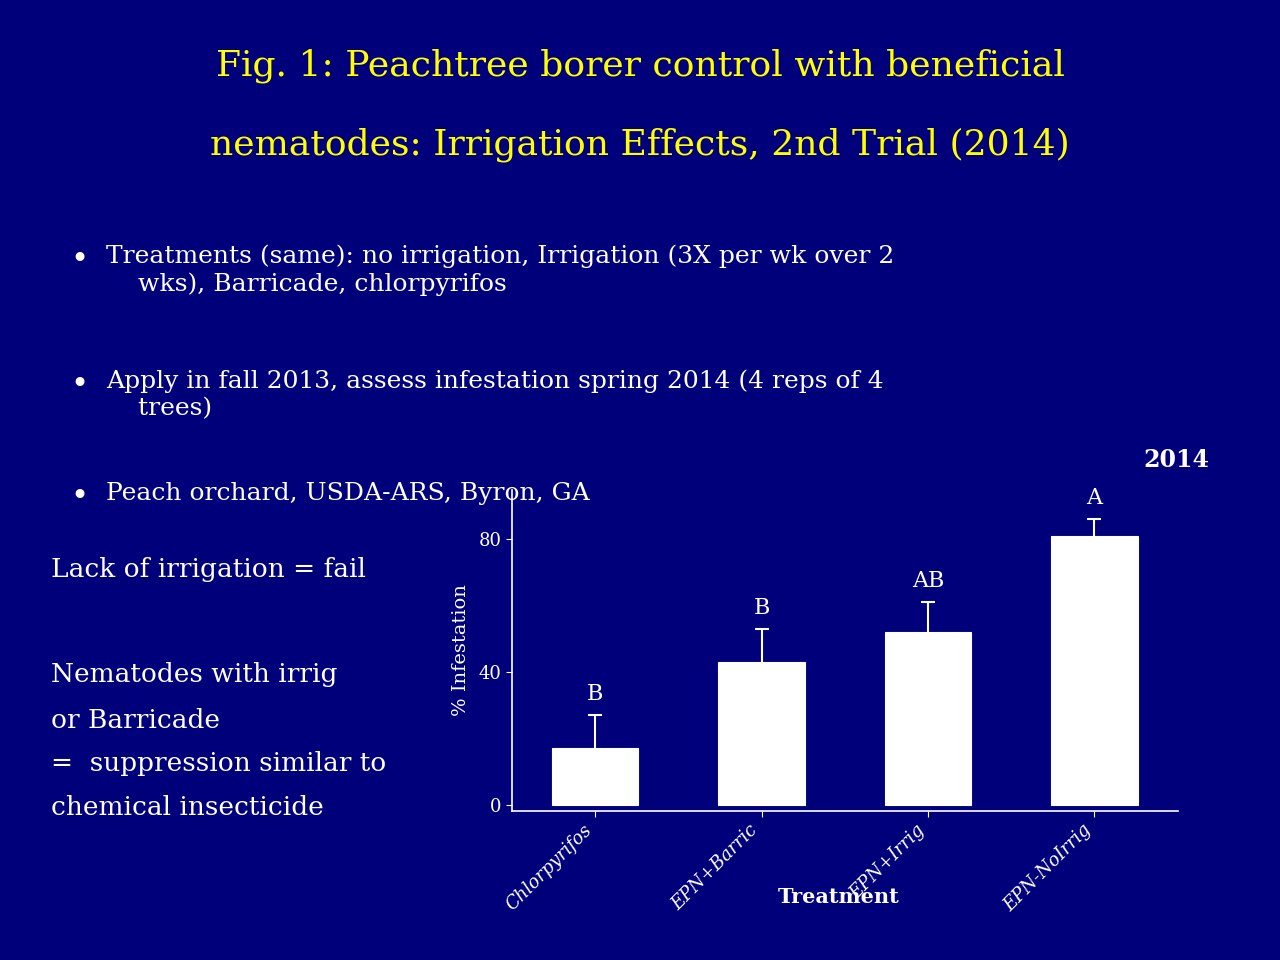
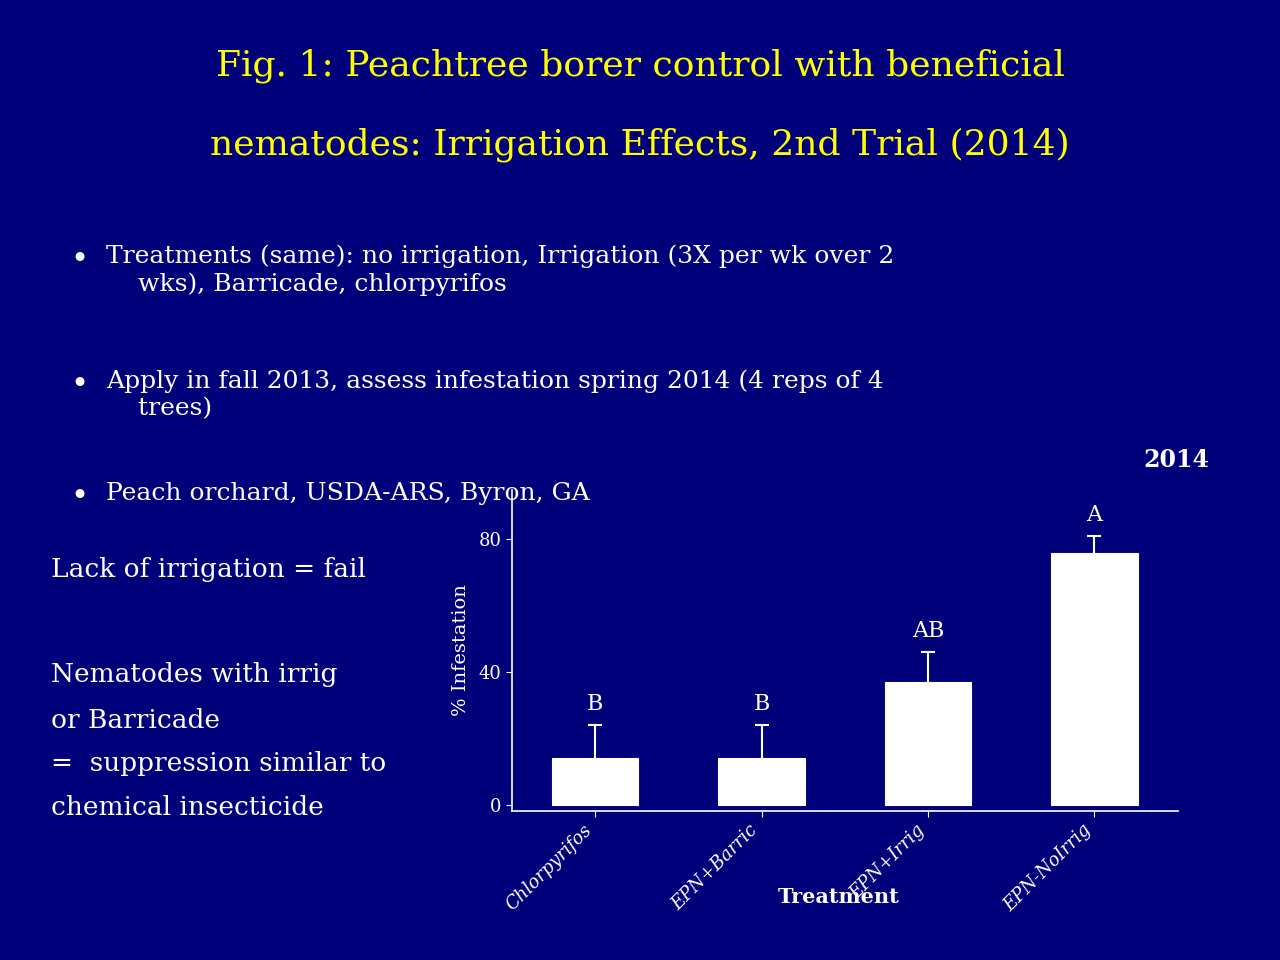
Chlorpyrifos: 17 -> 14
EPN+Barric: 43 -> 14
EPN+Irrig: 52 -> 37
EPN-NoIrrig: 81 -> 76
